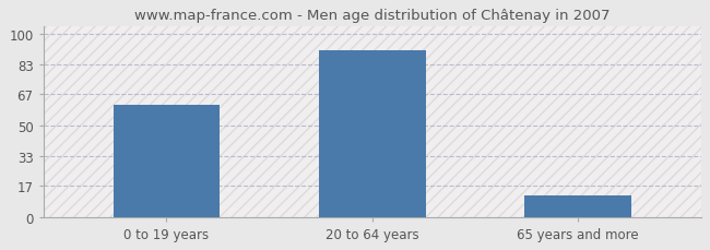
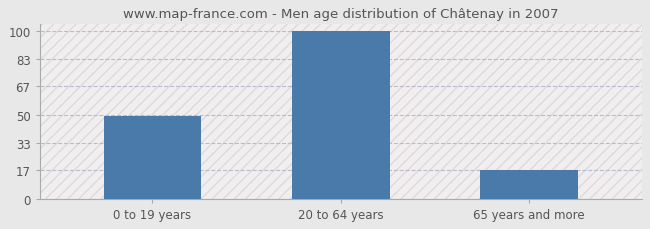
0 to 19 years: 61 -> 49
20 to 64 years: 91 -> 100
65 years and more: 12 -> 17
